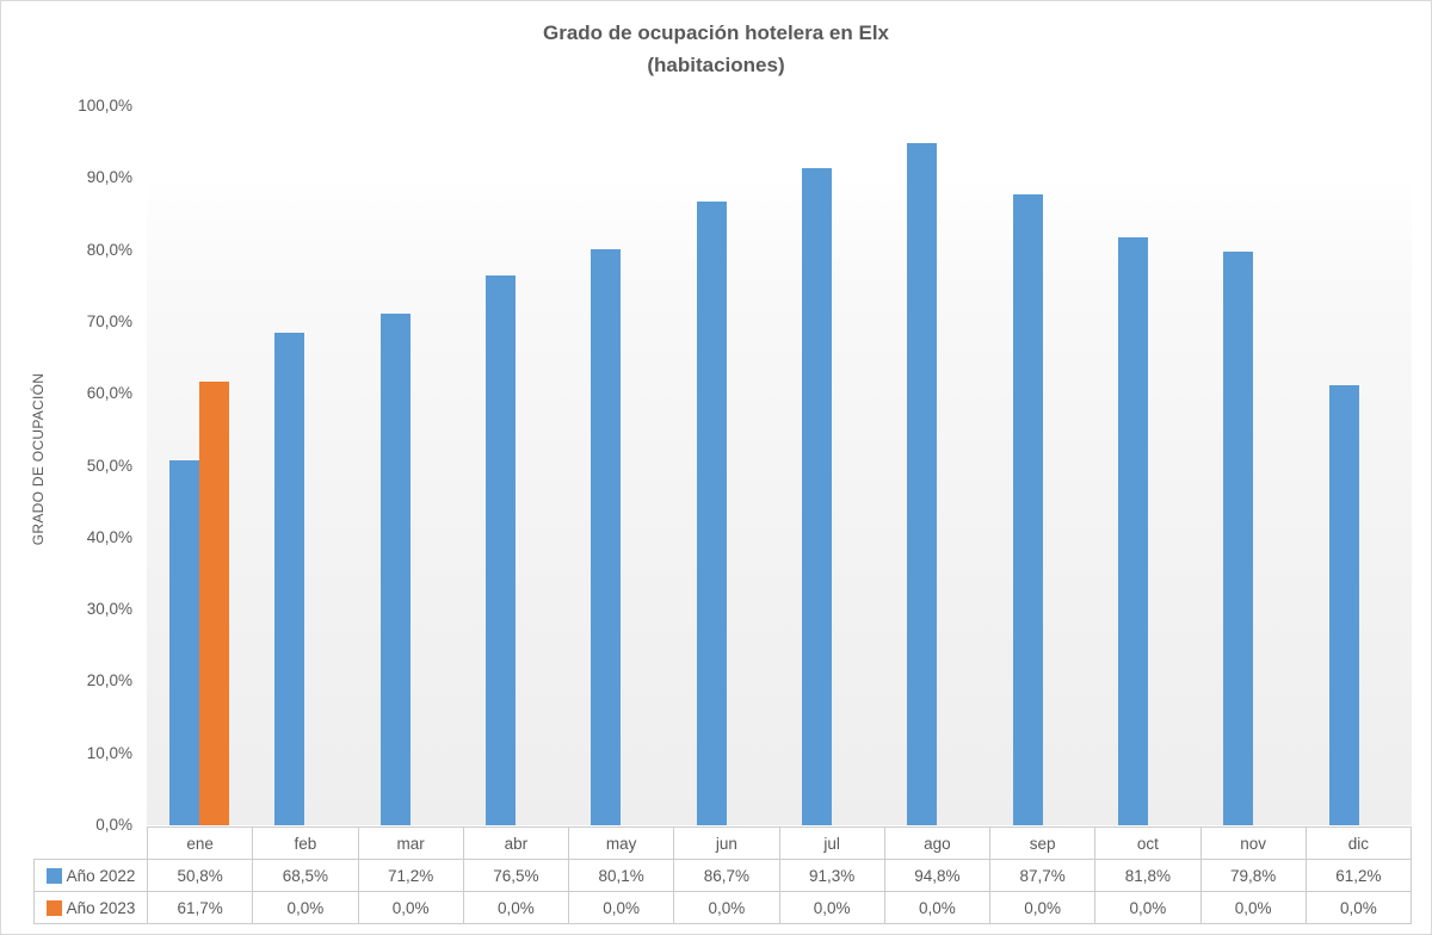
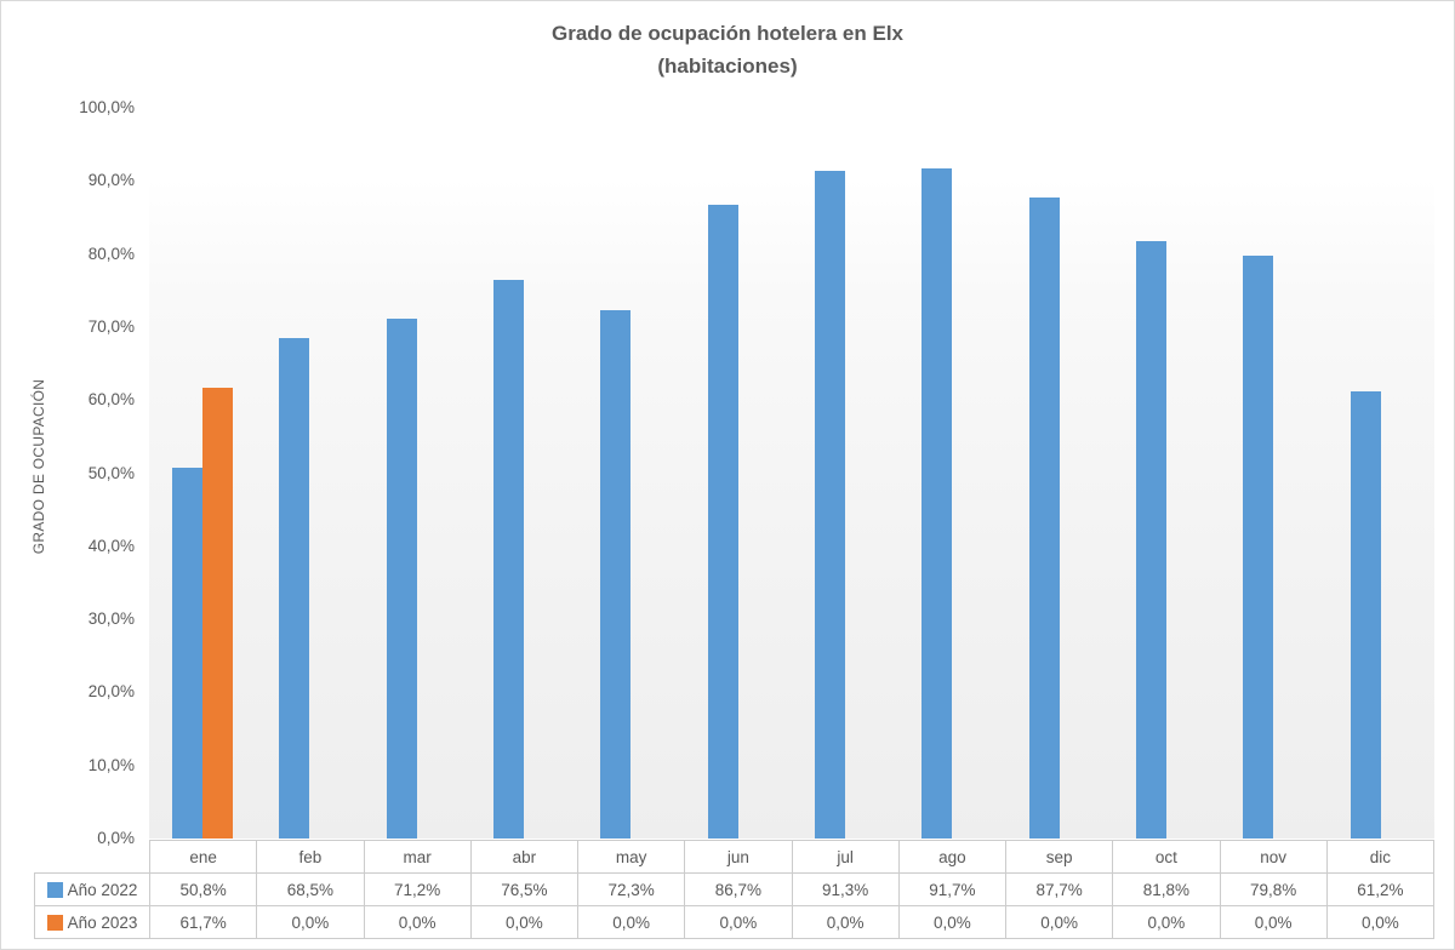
Año 2022/may: 80,1% -> 72,3%
Año 2022/ago: 94,8% -> 91,7%
